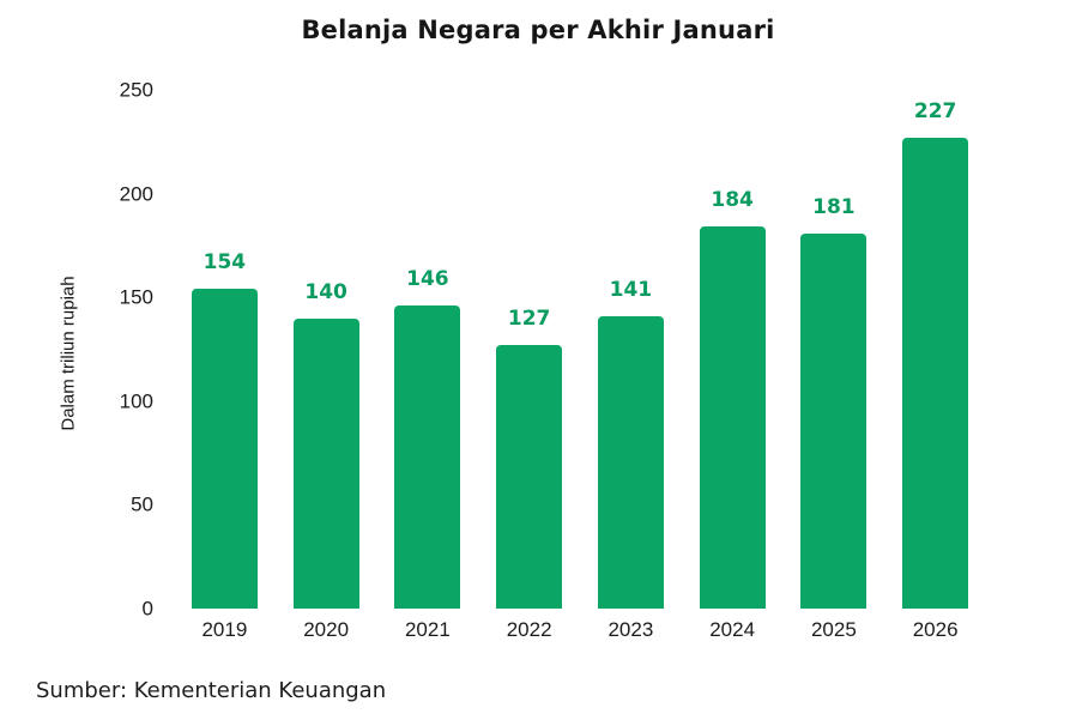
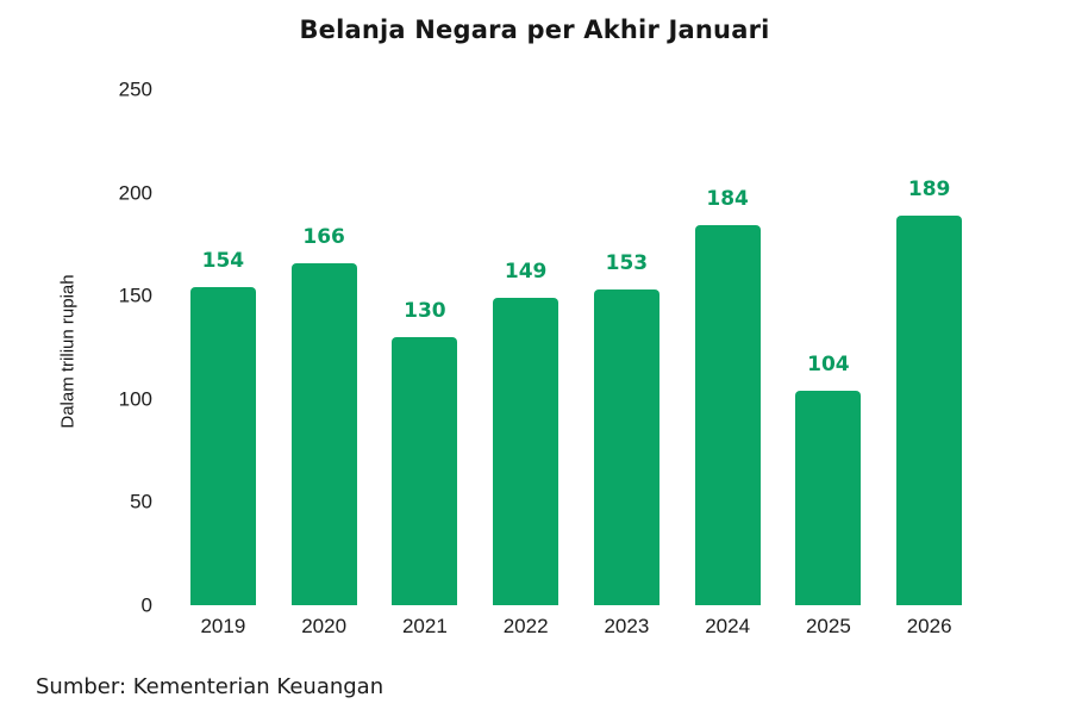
2020: 140 -> 166
2021: 146 -> 130
2022: 127 -> 149
2023: 141 -> 153
2025: 181 -> 104
2026: 227 -> 189
